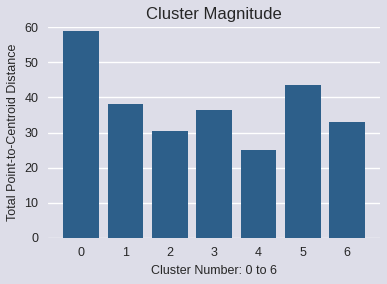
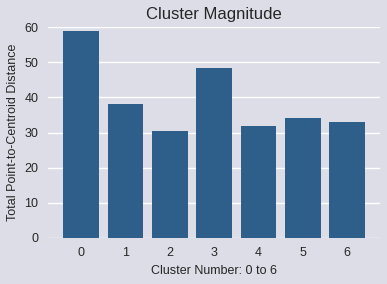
3: 36.5 -> 48.5
4: 25.0 -> 32.0
5: 43.5 -> 34.0
